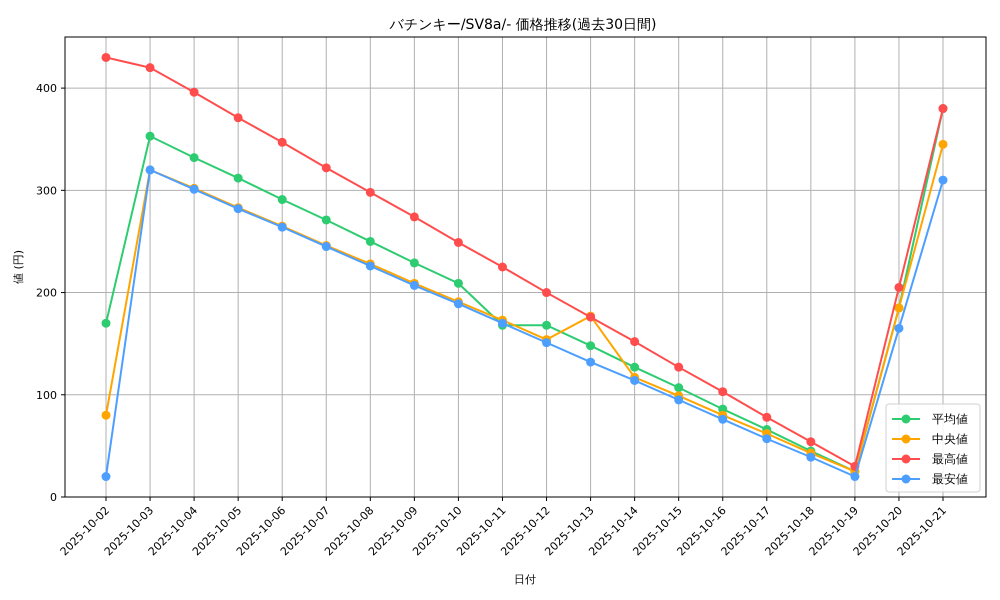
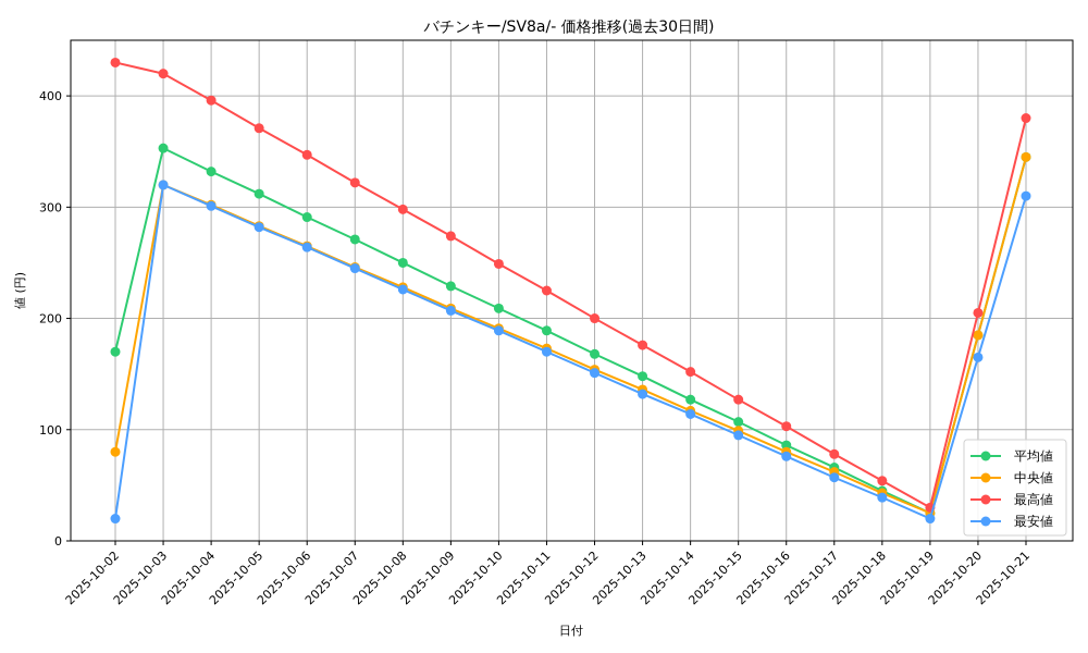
平均値/2025-10-11: 168 -> 189
中央値/2025-10-13: 177 -> 136
平均値/2025-10-21: 380 -> 345
